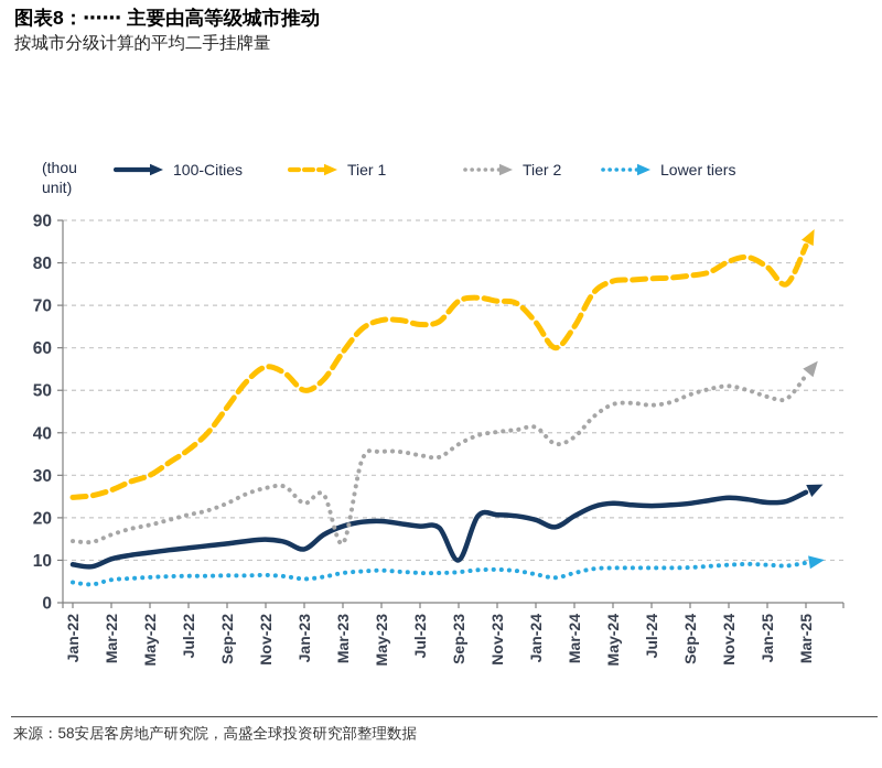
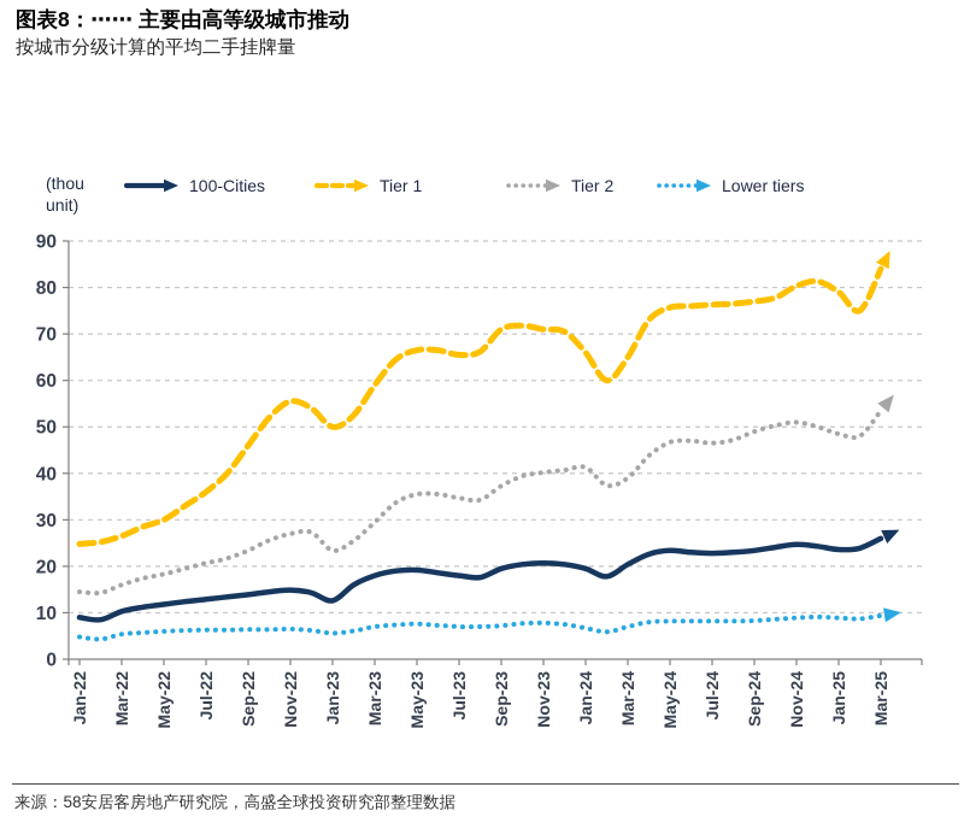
Tier 2/Mar-23: 14 -> 30
100-Cities/Sep-23: 10 -> 20
